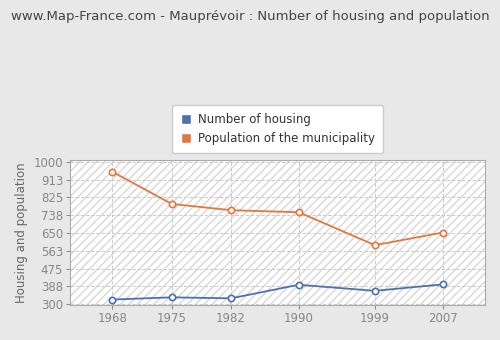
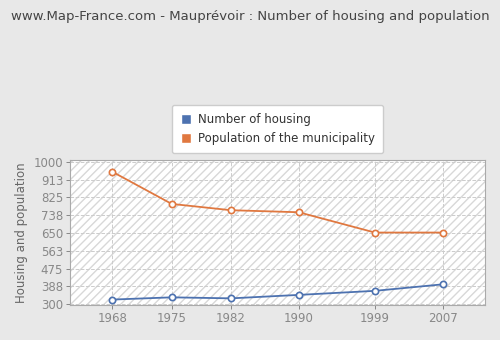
Number of housing/1990: 395 -> 345
Population of the municipality/1999: 590 -> 652
